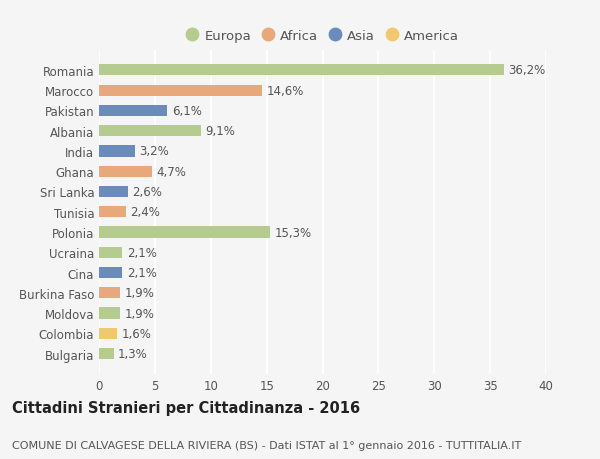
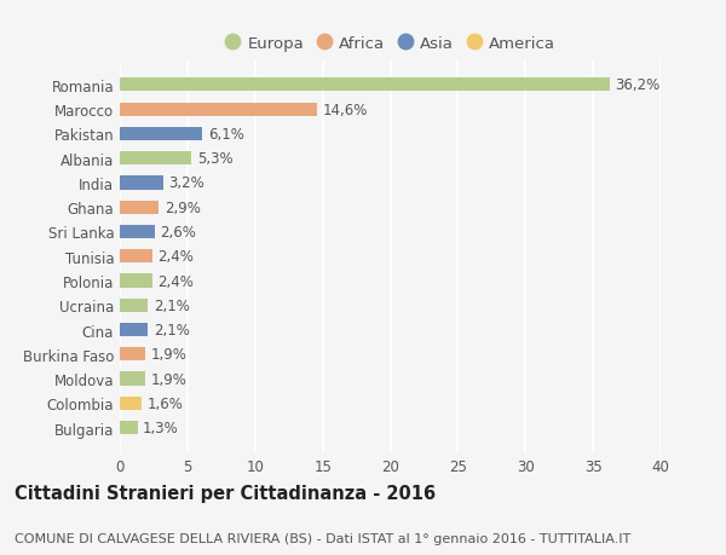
Albania: 9,1% -> 5,3%
Ghana: 4,7% -> 2,9%
Polonia: 15,3% -> 2,4%
